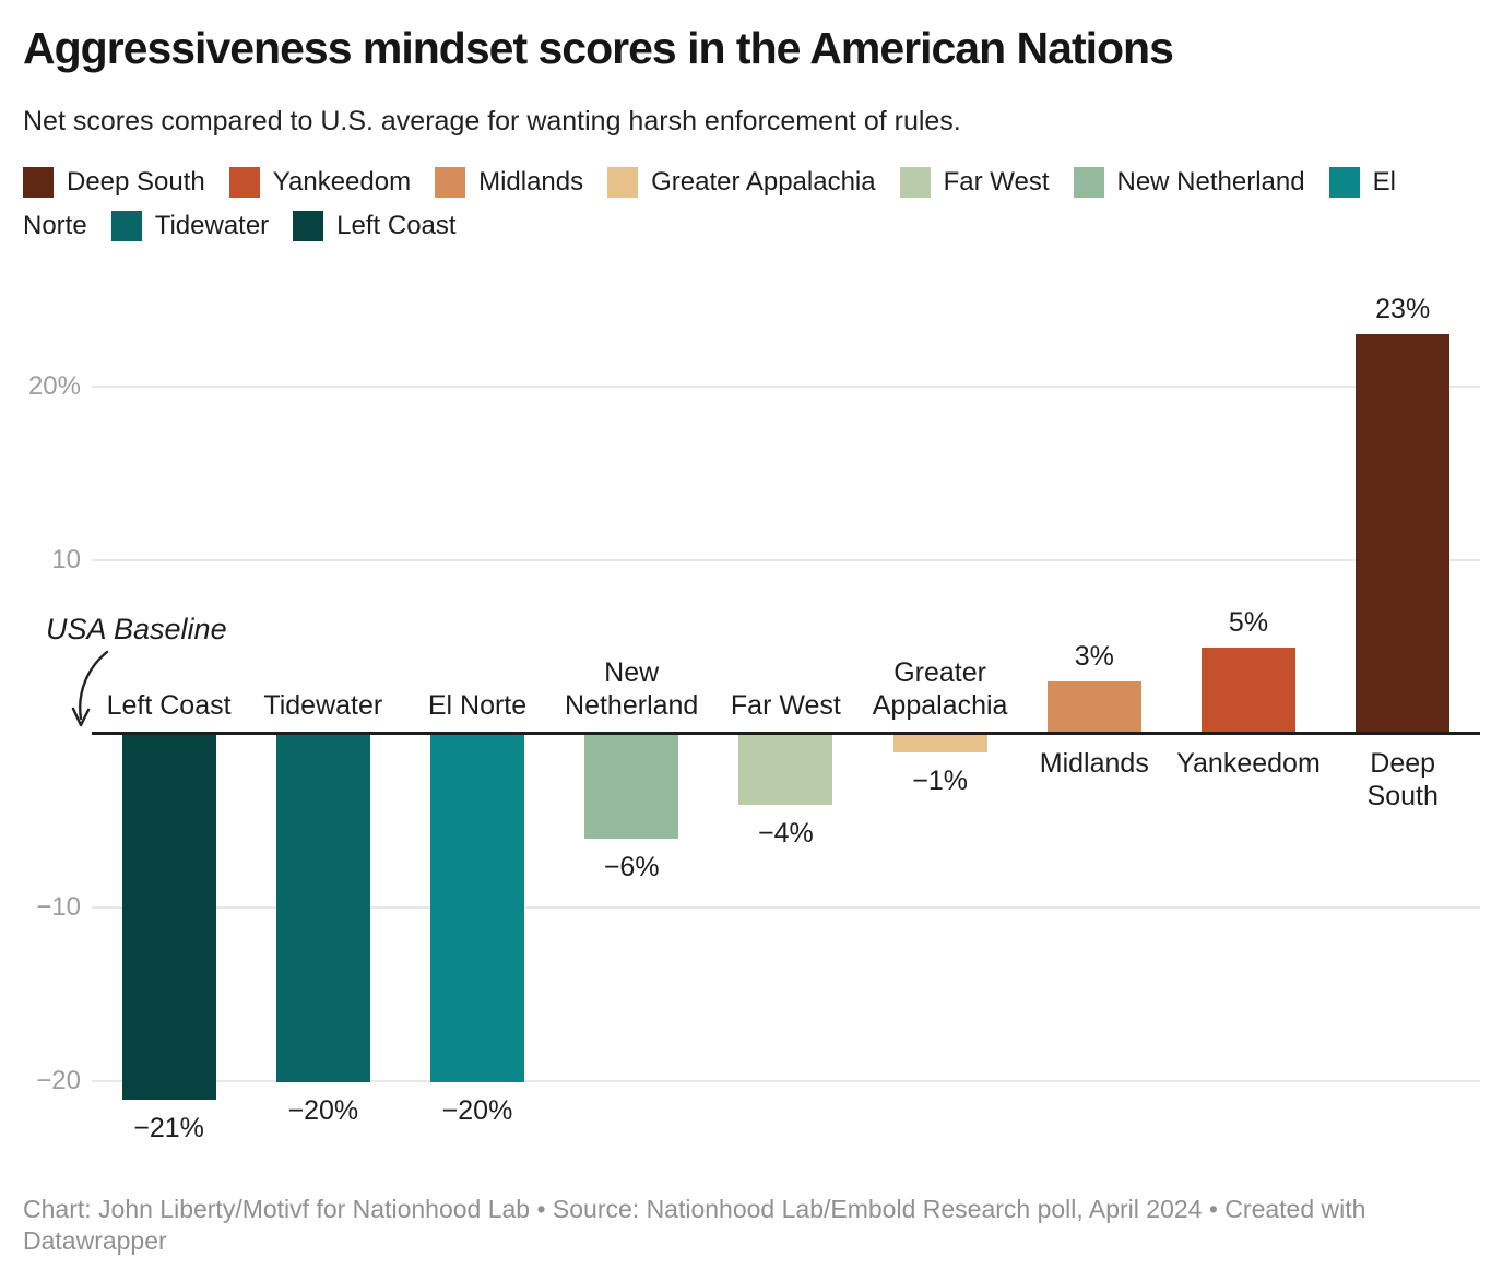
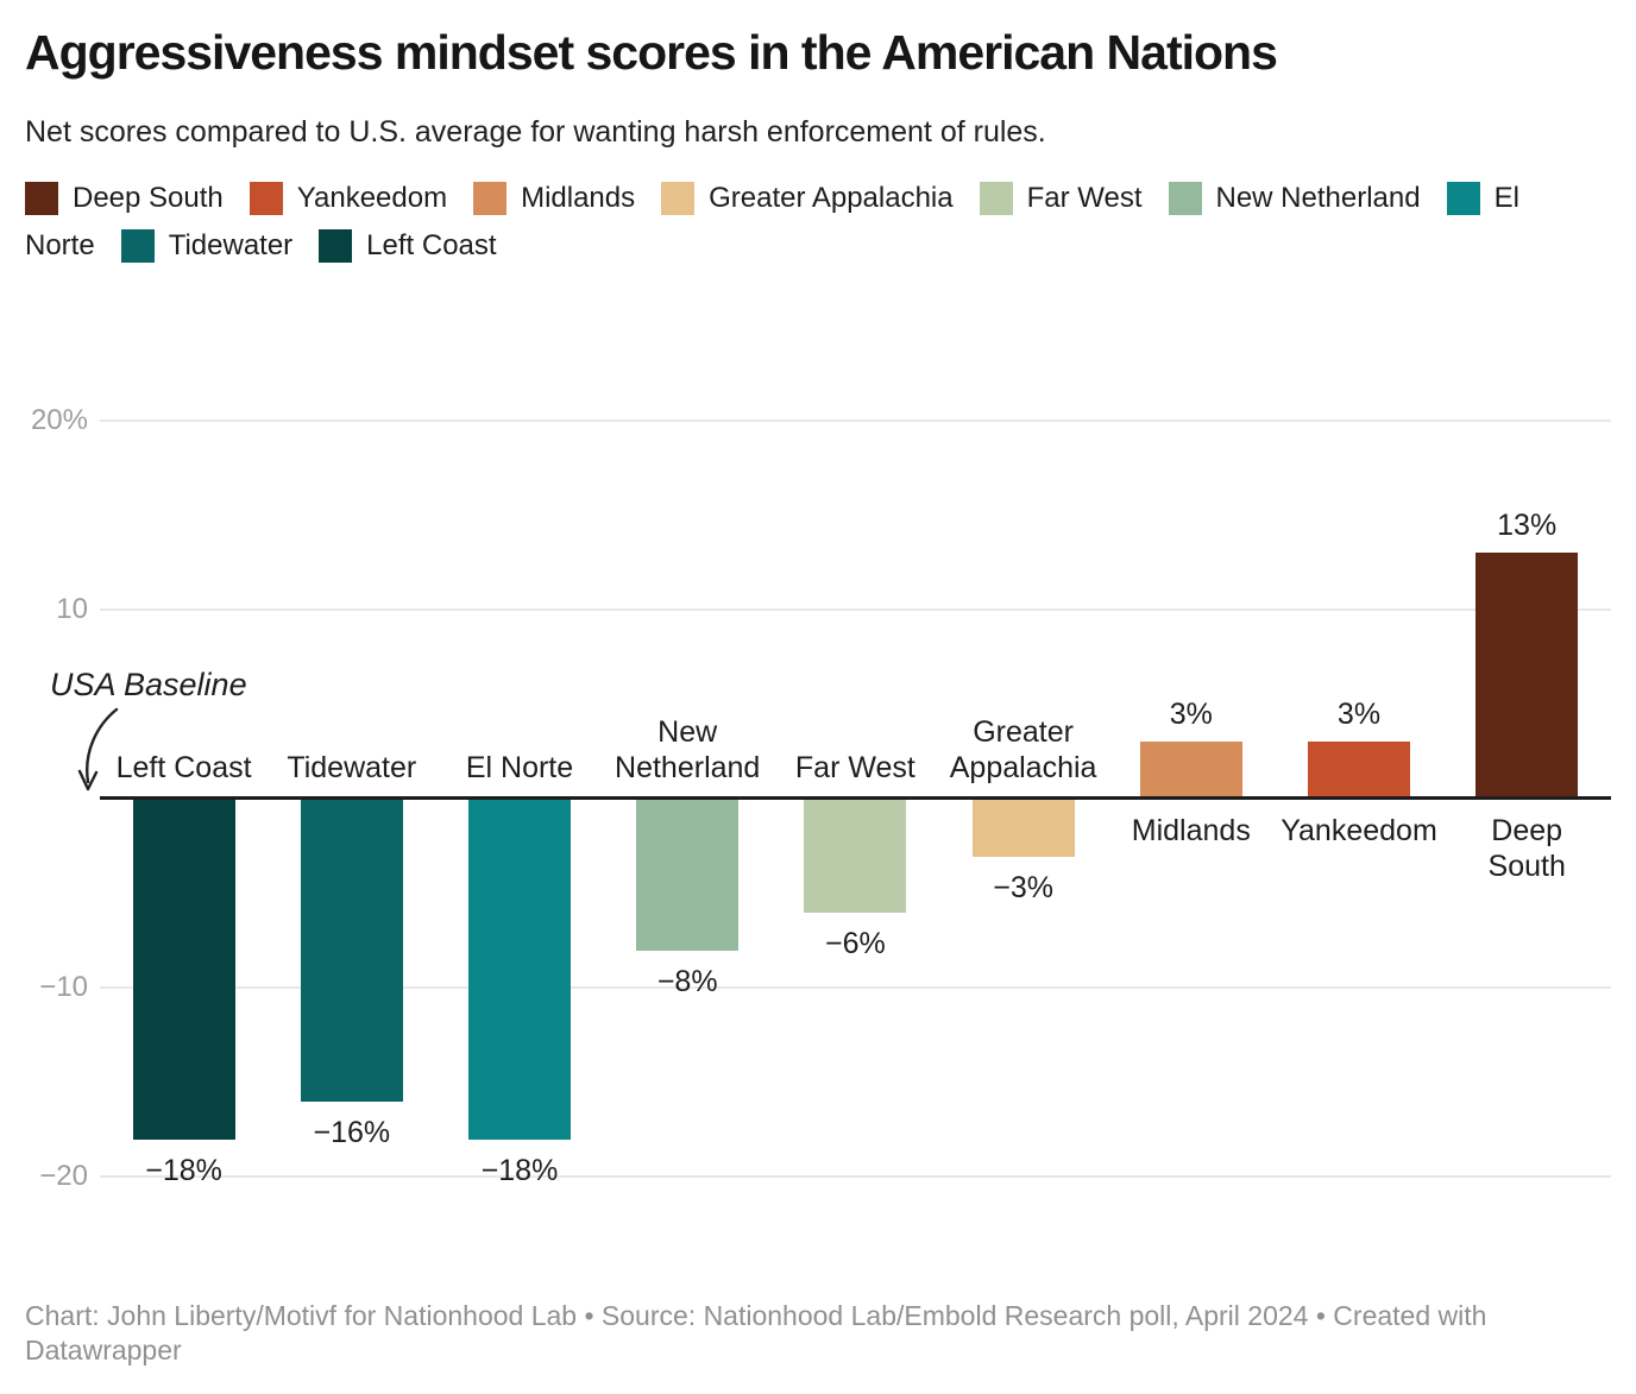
Left Coast: −21% -> −18%
Tidewater: −20% -> −16%
El Norte: −20% -> −18%
New Netherland: −6% -> −8%
Far West: −4% -> −6%
Greater Appalachia: −1% -> −3%
Yankeedom: 5% -> 3%
Deep South: 23% -> 13%
